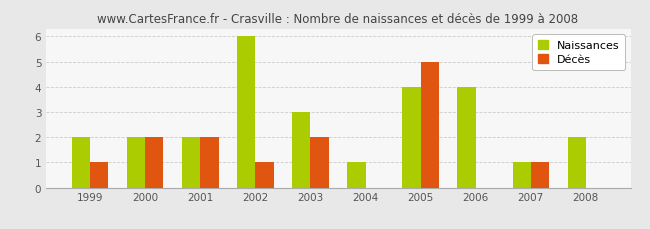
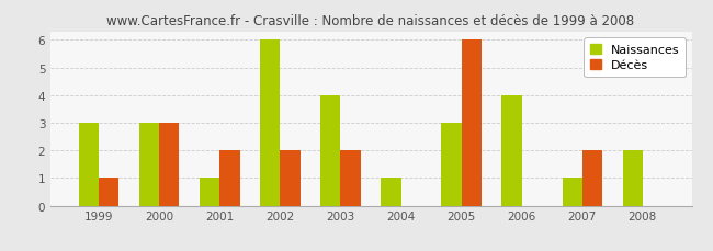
Naissances/1999: 2 -> 3
Naissances/2000: 2 -> 3
Décès/2000: 2 -> 3
Naissances/2001: 2 -> 1
Décès/2002: 1 -> 2
Naissances/2003: 3 -> 4
Naissances/2005: 4 -> 3
Décès/2005: 5 -> 6
Décès/2007: 1 -> 2
